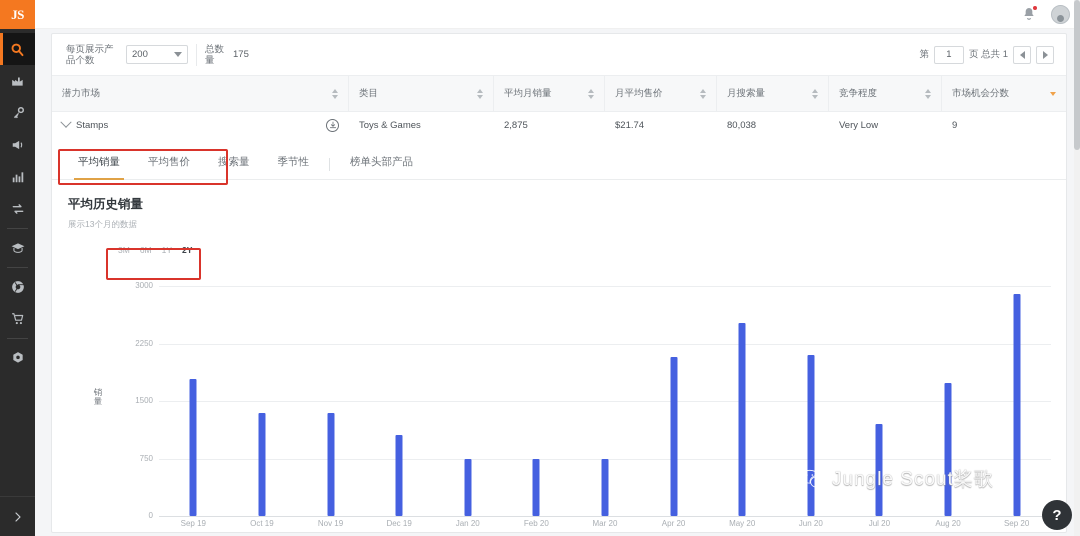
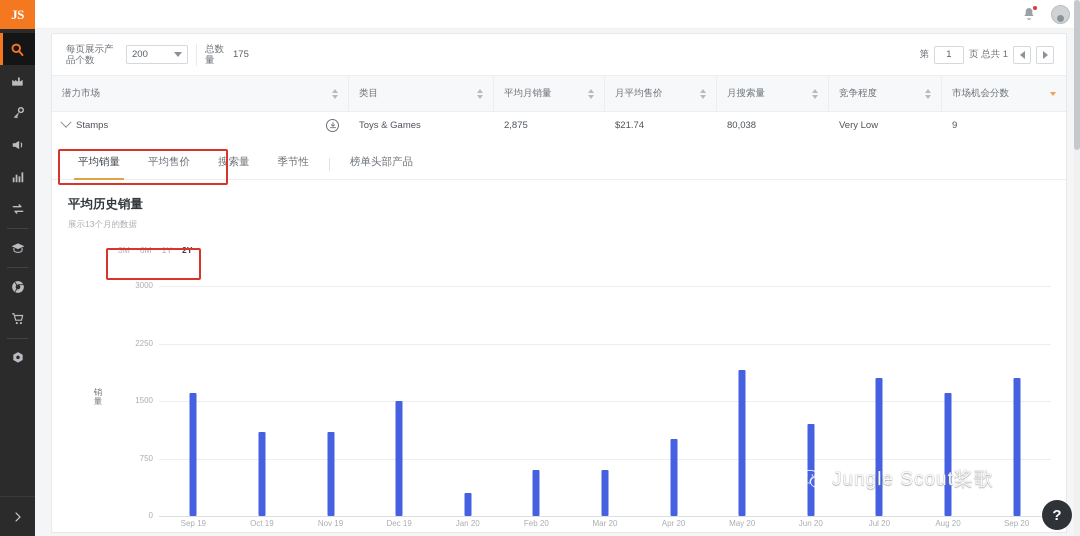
Sep 19: 1800 -> 1600
Oct 19: 1300 -> 1100
Nov 19: 1300 -> 1100
Dec 19: 1100 -> 1500
Jan 20: 700 -> 300
Feb 20: 700 -> 600
Mar 20: 700 -> 600
Apr 20: 2100 -> 1000
May 20: 2500 -> 1900
Jun 20: 2100 -> 1200
Jul 20: 1200 -> 1800
Aug 20: 1700 -> 1600
Sep 20: 2900 -> 1800
